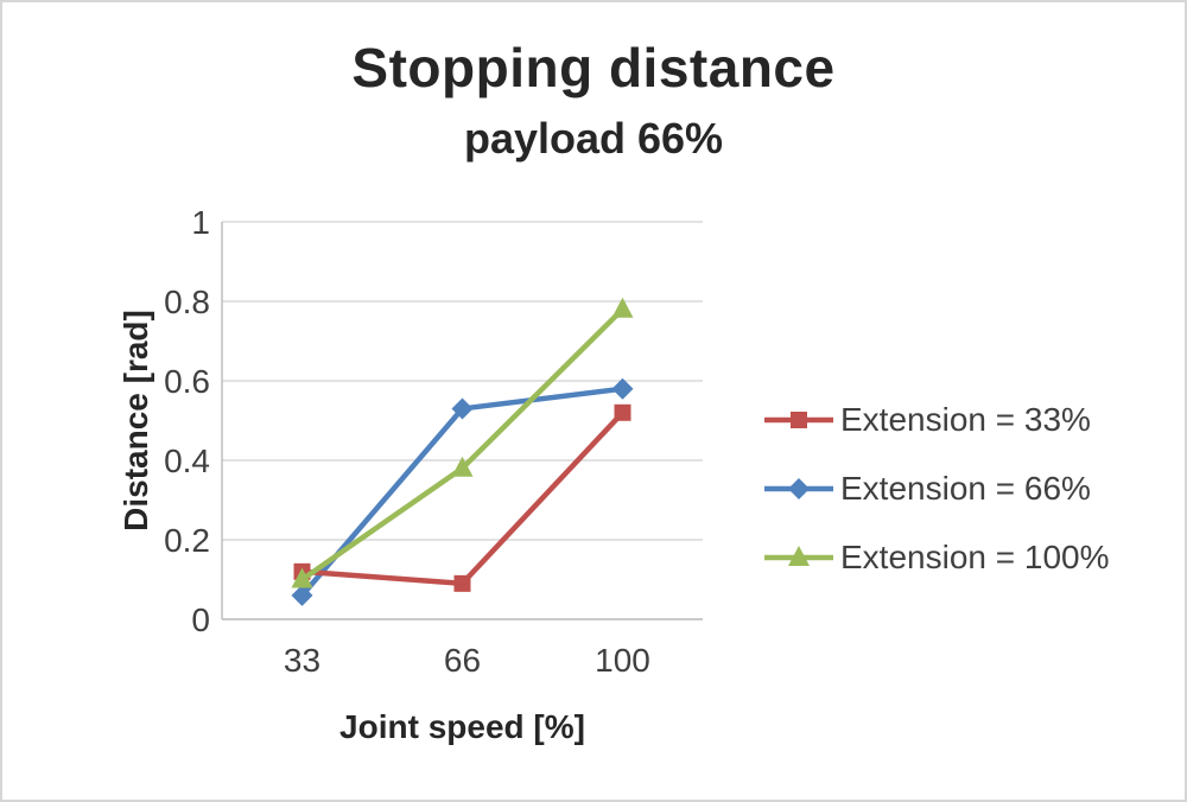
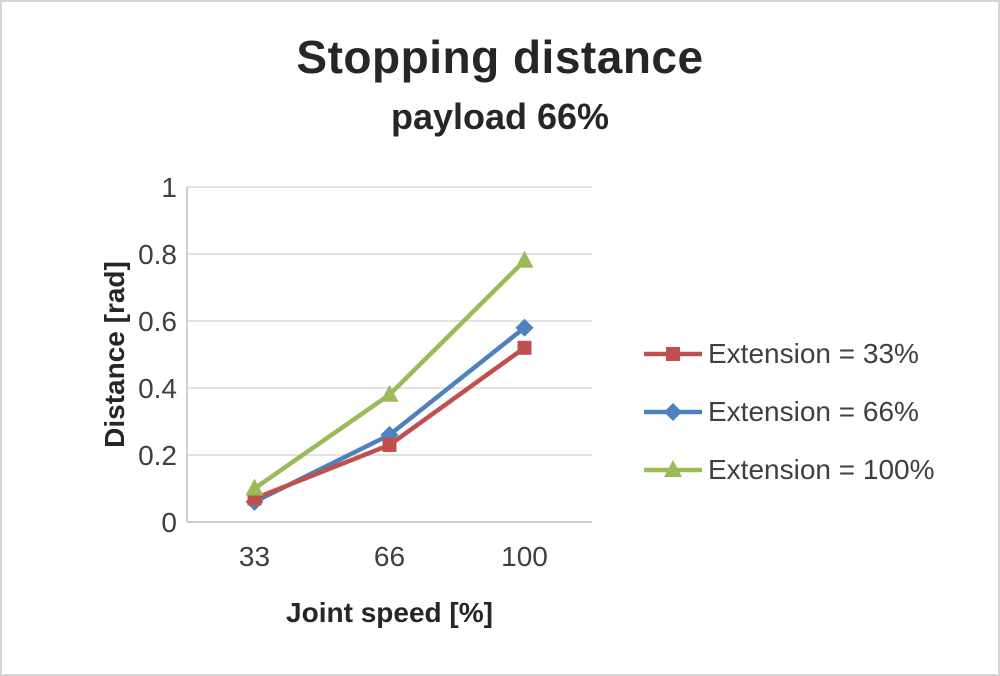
Extension = 33%/33: 0.12 -> 0.07
Extension = 33%/66: 0.09 -> 0.23
Extension = 66%/66: 0.53 -> 0.26
